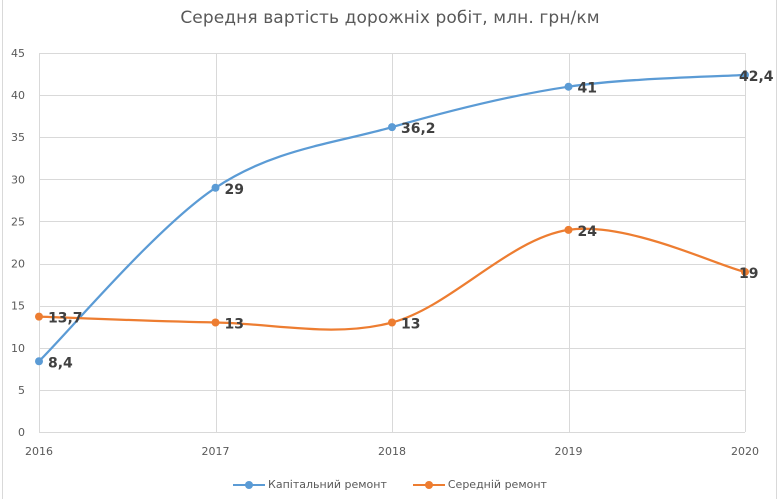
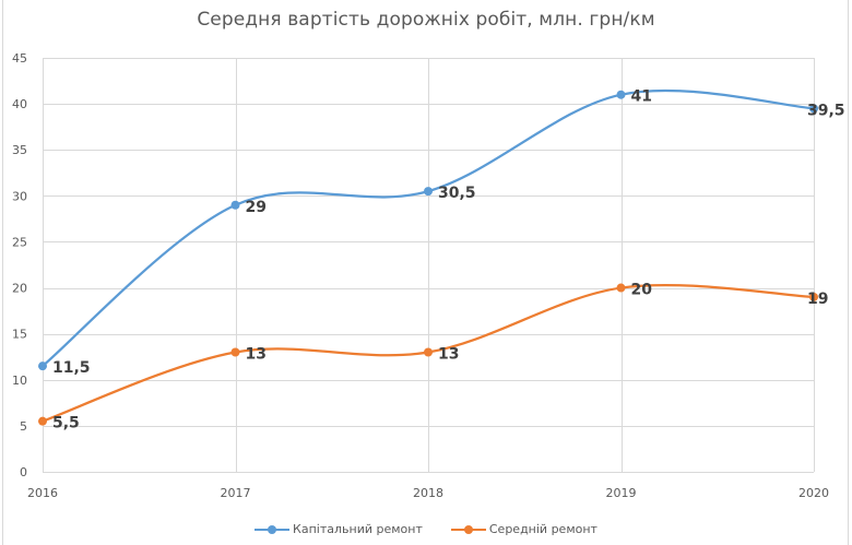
Капітальний ремонт/2016: 8,4 -> 11,5
Середній ремонт/2016: 13,7 -> 5,5
Капітальний ремонт/2018: 36,2 -> 30,5
Середній ремонт/2019: 24 -> 20
Капітальний ремонт/2020: 42,4 -> 39,5
